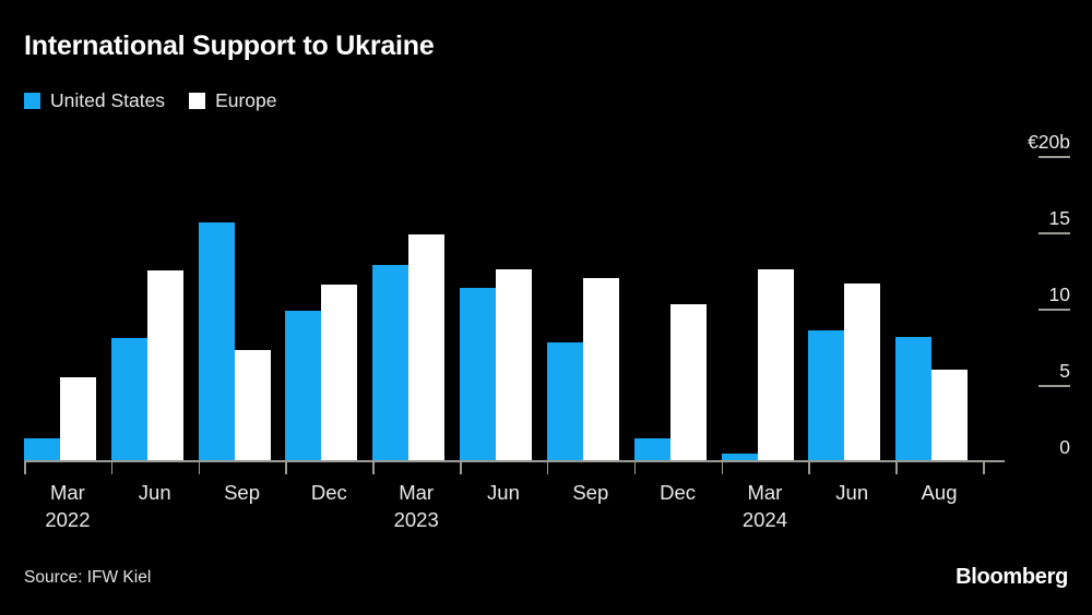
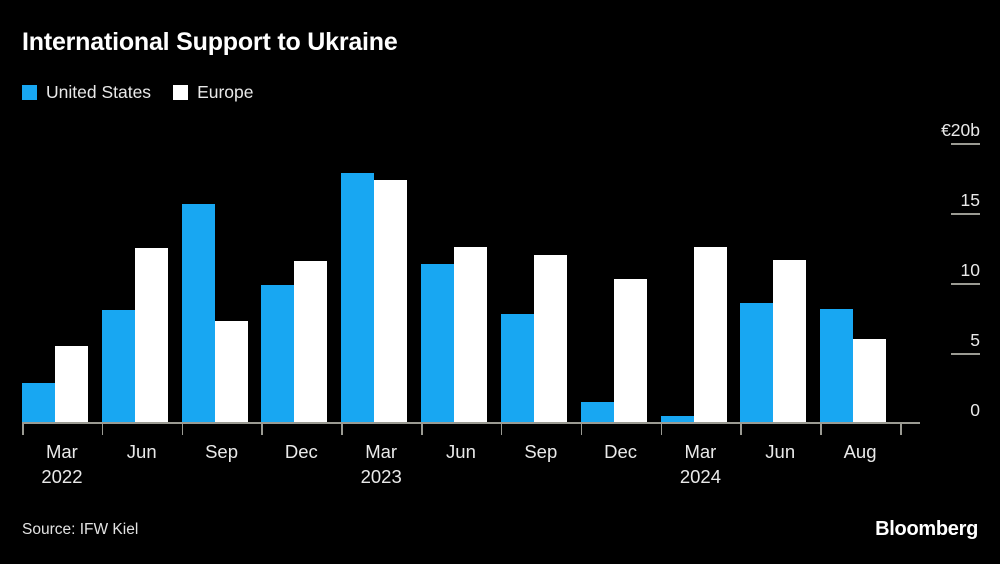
United States/Mar 2022: €1.4b -> €2.8b
United States/Mar 2023: €12.8b -> €17.8b
Europe/Mar 2023: €14.8b -> €17.3b
